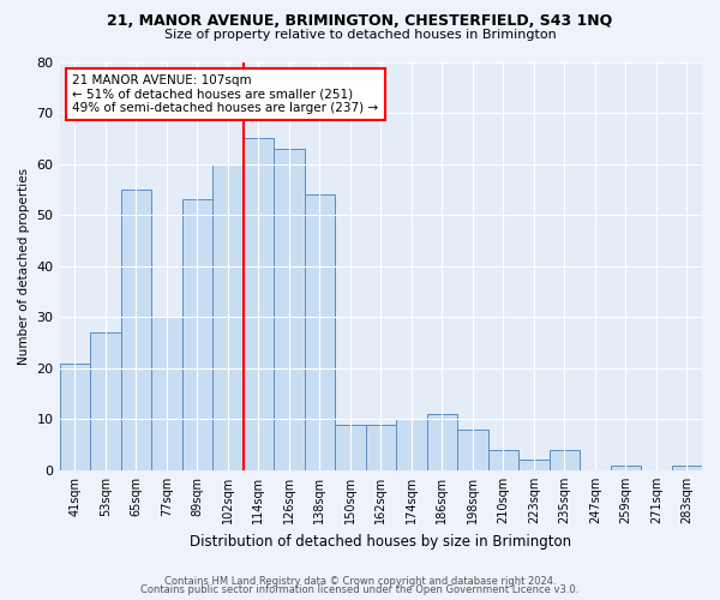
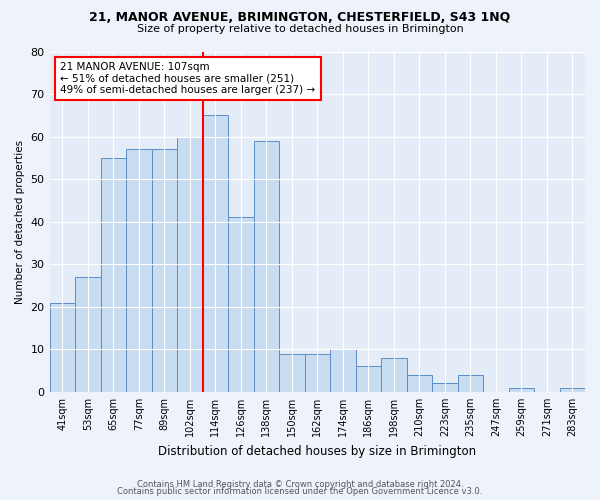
77sqm: 30 -> 57
89sqm: 53 -> 57
126sqm: 63 -> 41
138sqm: 54 -> 59
186sqm: 11 -> 6
